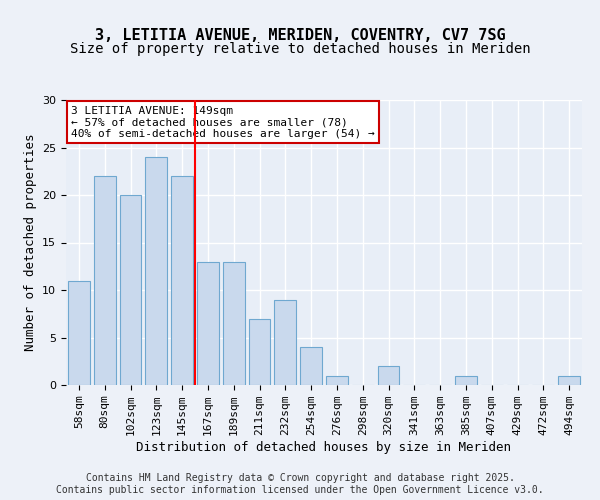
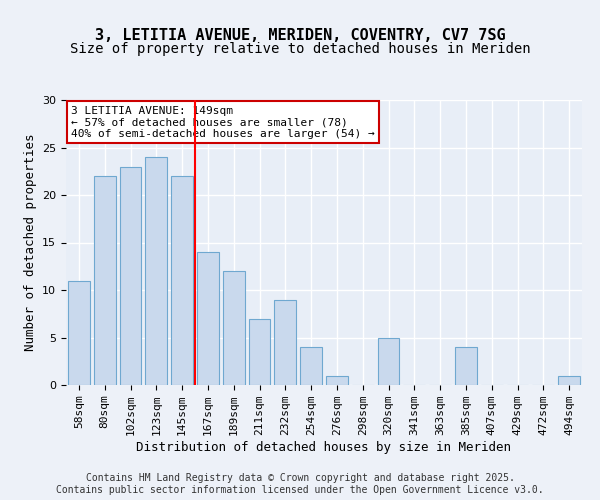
102sqm: 20 -> 23
167sqm: 13 -> 14
189sqm: 13 -> 12
320sqm: 2 -> 5
385sqm: 1 -> 4
